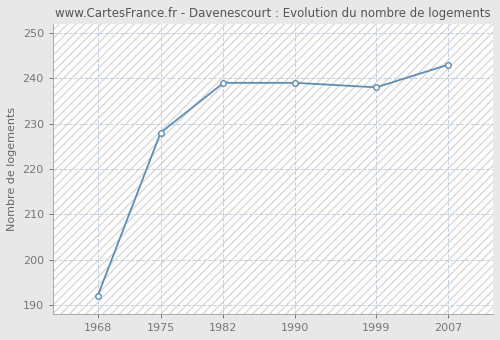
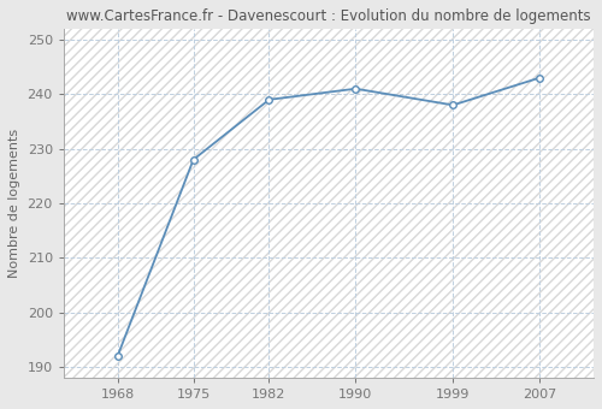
1990: 239 -> 241
